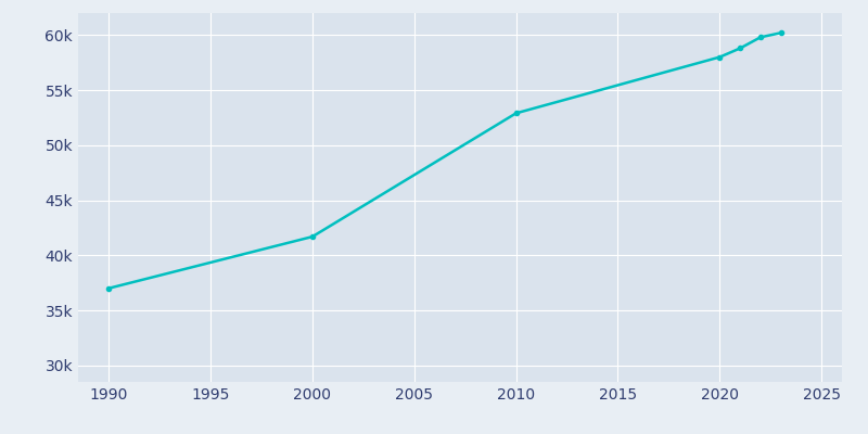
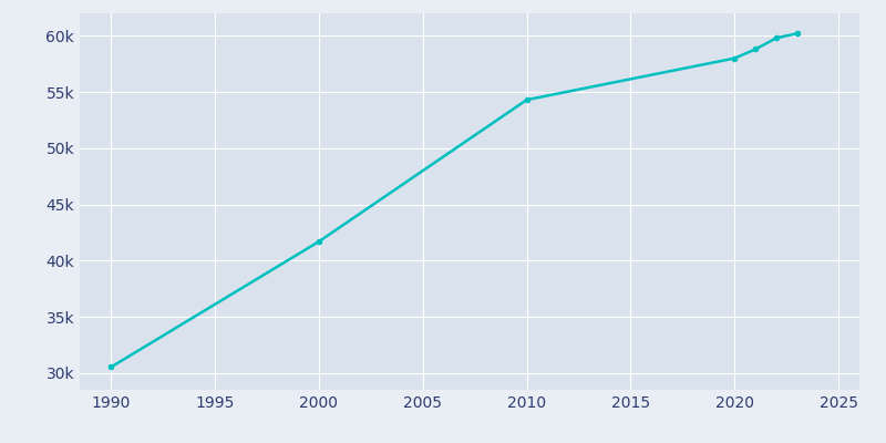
1990: 37.0k -> 30.5k
2010: 52.9k -> 54.3k
